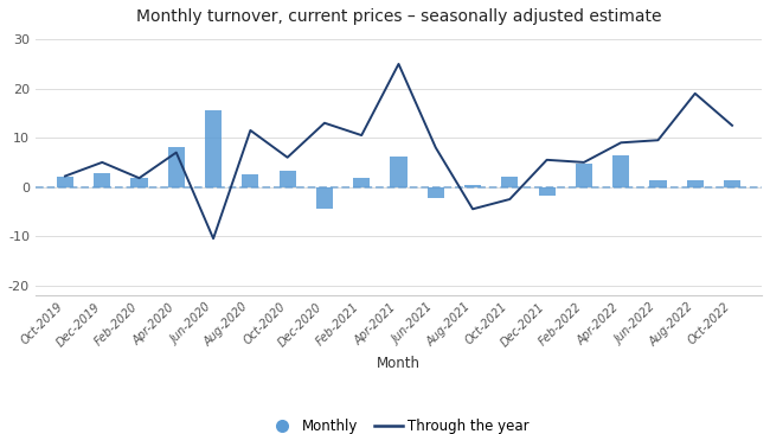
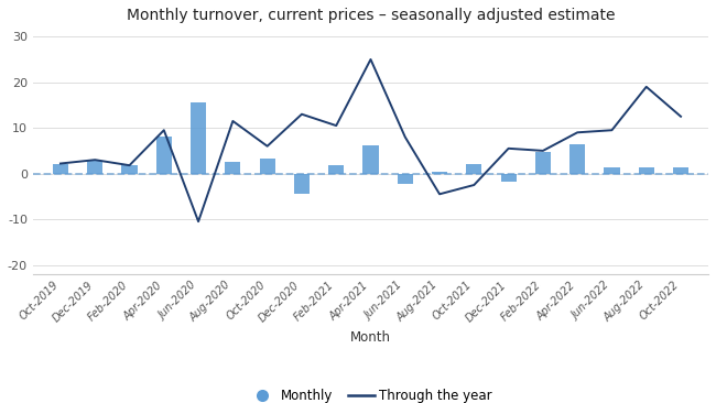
Through the year/Dec-2019: 5.0 -> 3.0
Through the year/Apr-2020: 7.0 -> 9.5
